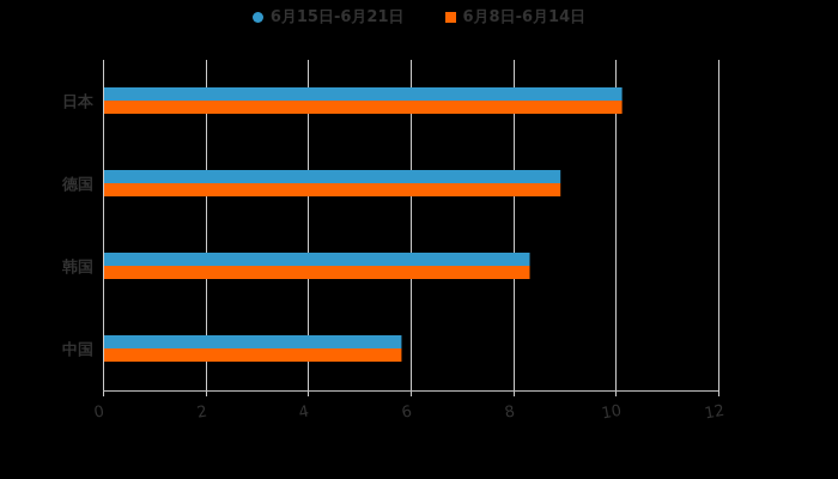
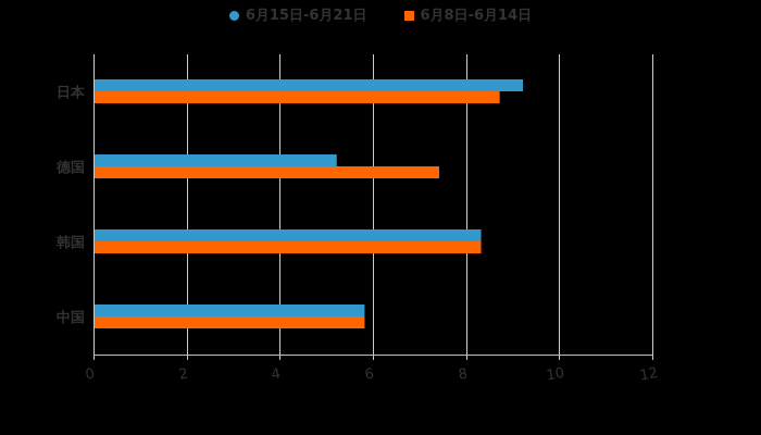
6月15日-6月21日/日本: 10.1 -> 9.2
6月8日-6月14日/日本: 10.1 -> 8.7
6月15日-6月21日/德国: 8.9 -> 5.2
6月8日-6月14日/德国: 8.9 -> 7.4
